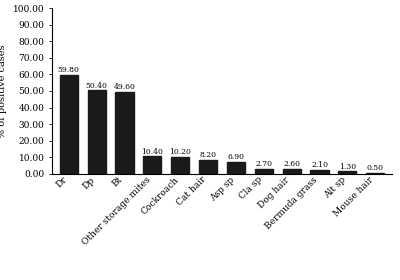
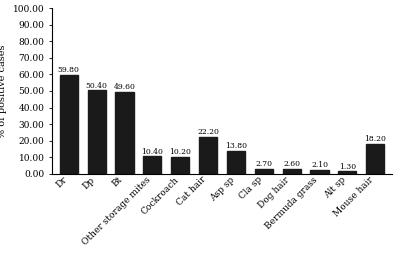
Cat hair: 8.20 -> 22.20
Asp sp: 6.90 -> 13.80
Mouse hair: 0.50 -> 18.20
